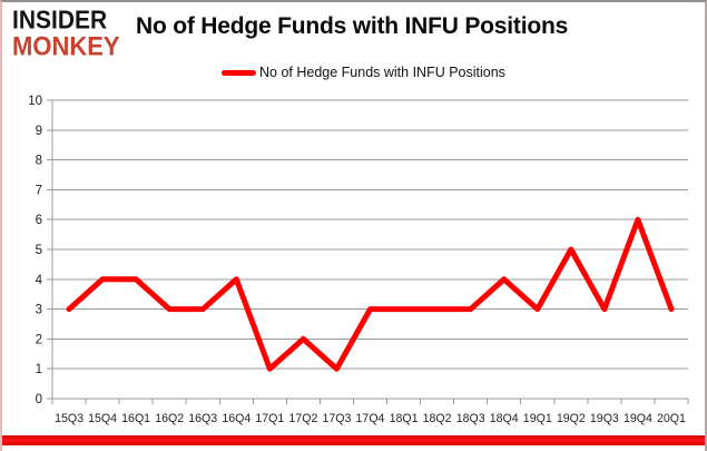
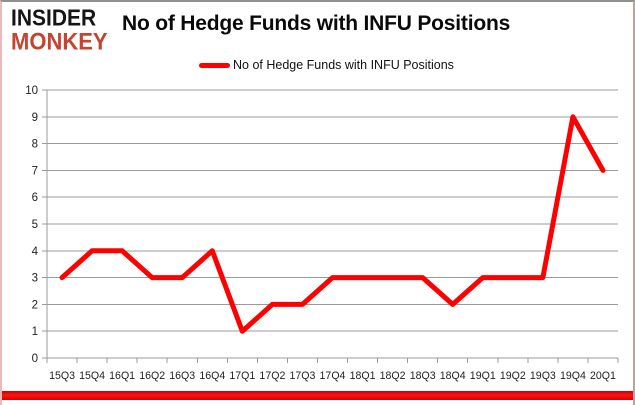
17Q3: 1 -> 2
18Q4: 4 -> 2
19Q2: 5 -> 3
19Q4: 6 -> 9
20Q1: 3 -> 7
